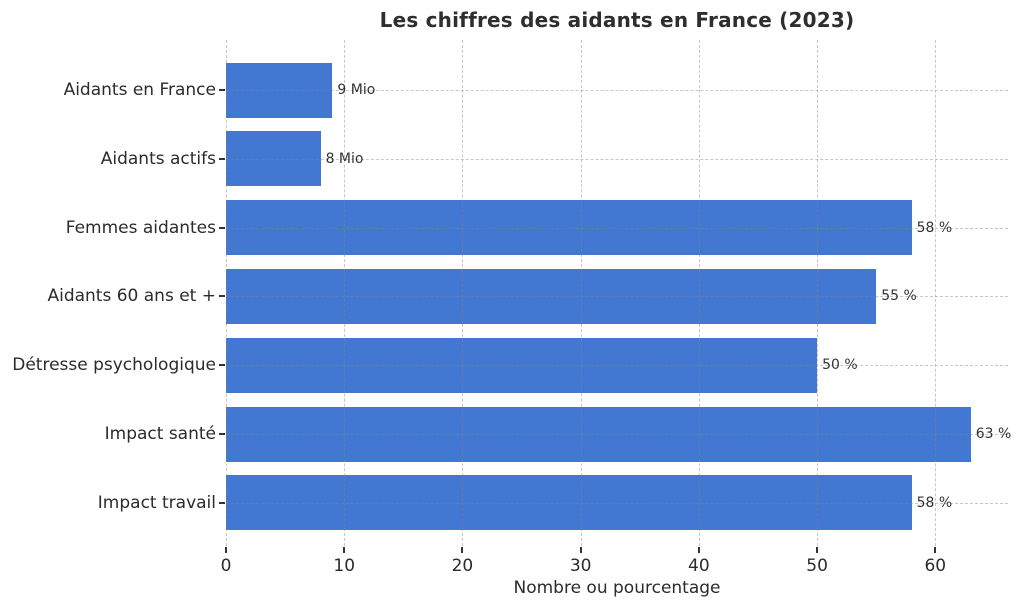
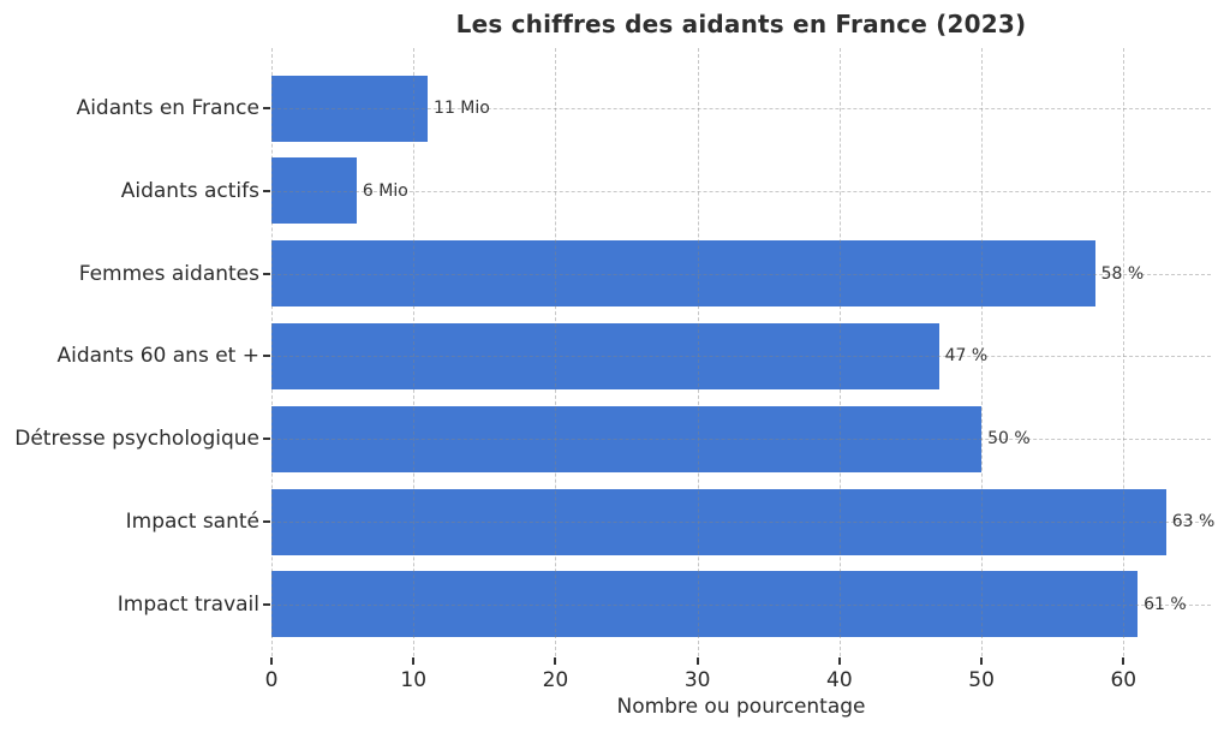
Aidants en France: 9 -> 11
Aidants actifs: 8 -> 6
Aidants 60 ans et +: 55 -> 47
Impact travail: 58 -> 61
